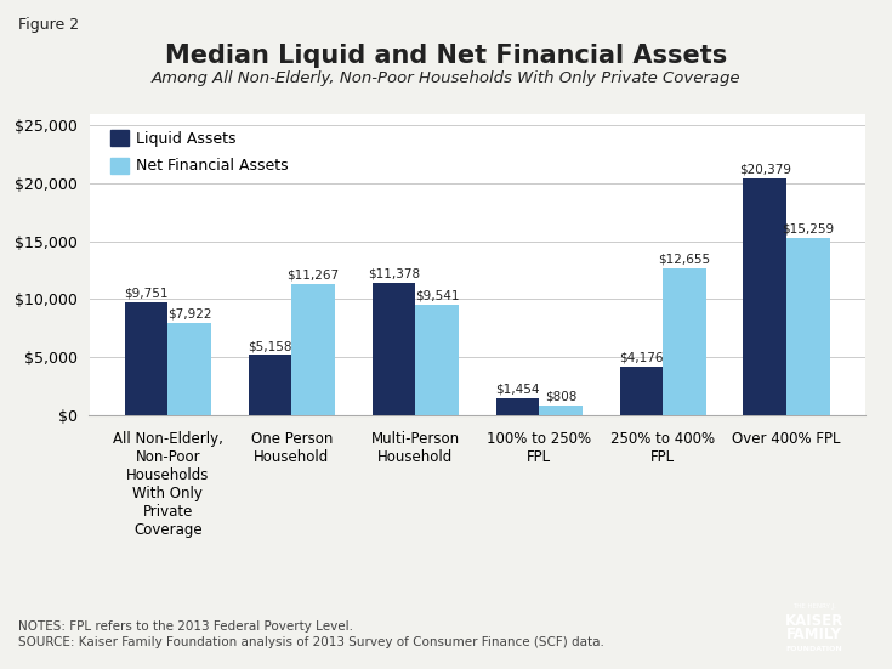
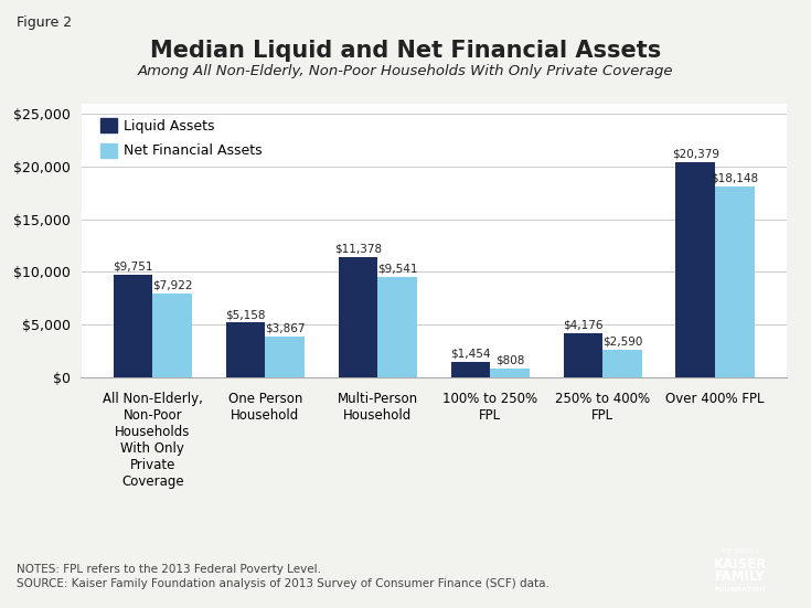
Net Financial Assets/One Person Household: $11,267 -> $3,867
Net Financial Assets/250% to 400% FPL: $12,655 -> $2,590
Net Financial Assets/Over 400% FPL: $15,259 -> $18,148
